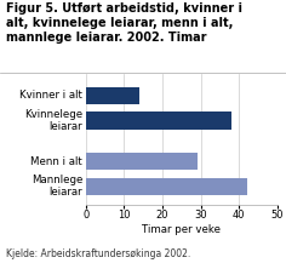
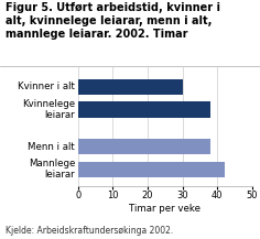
Kvinner i alt: 14 -> 30
Menn i alt: 29 -> 38
